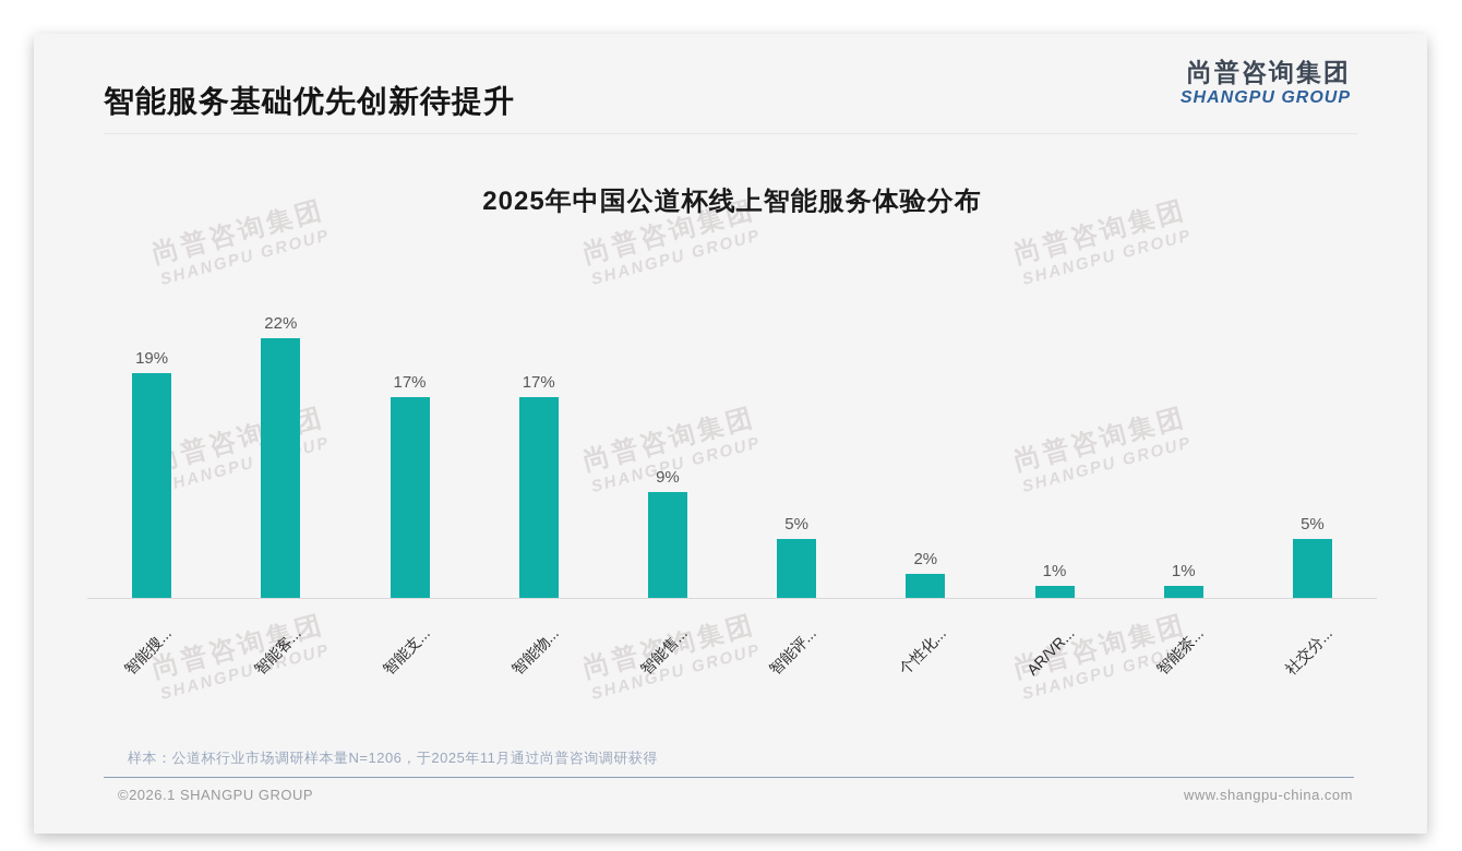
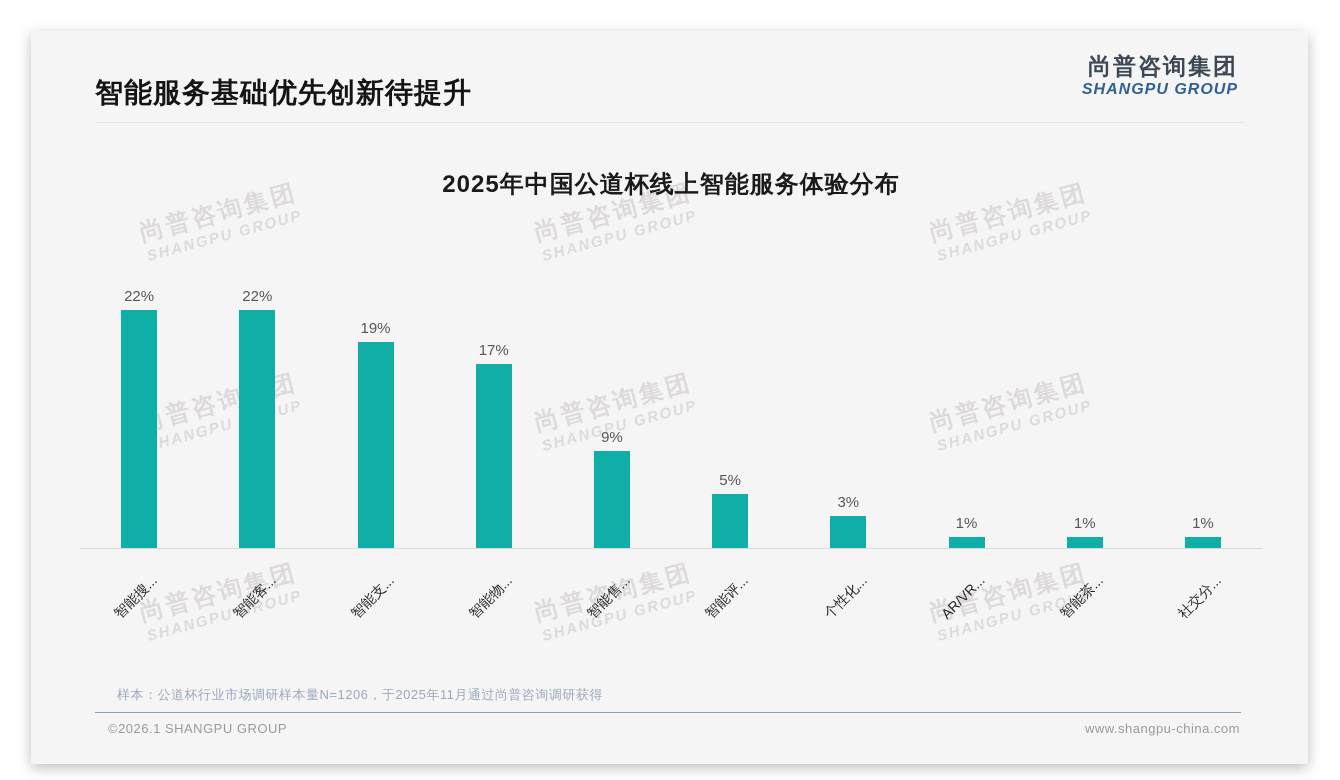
智能搜...: 19% -> 22%
智能支...: 17% -> 19%
个性化...: 2% -> 3%
社交分...: 5% -> 1%
